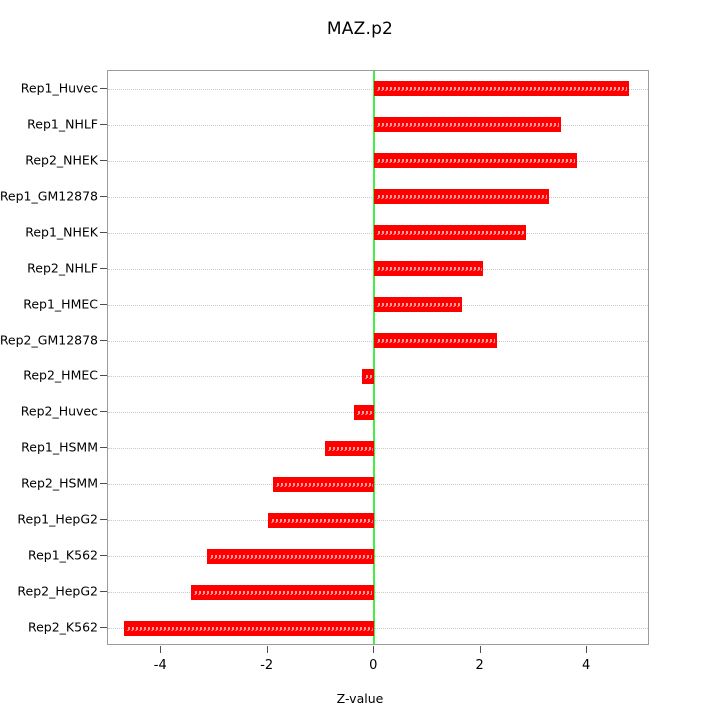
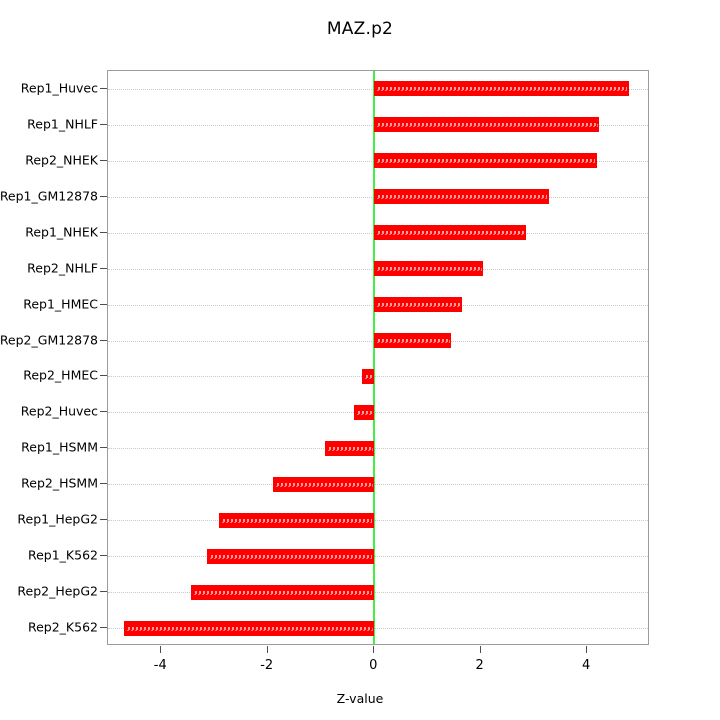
Rep1_NHLF: 3.5 -> 4.2
Rep2_NHEK: 3.8 -> 4.2
Rep2_GM12878: 2.3 -> 1.4
Rep1_HepG2: -2.0 -> -2.9
